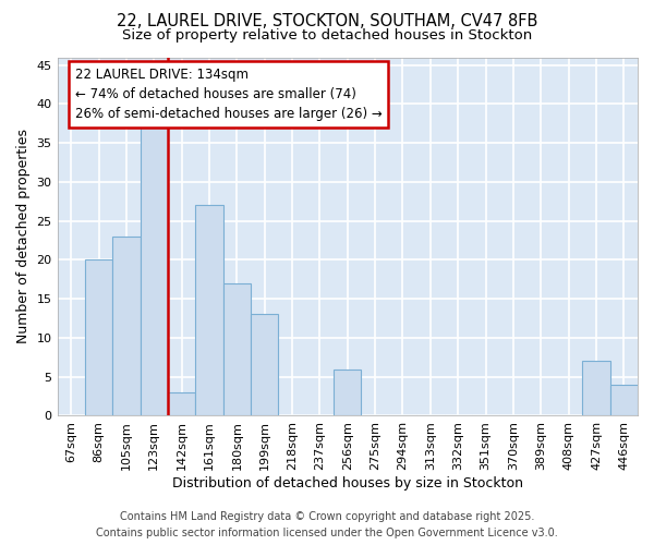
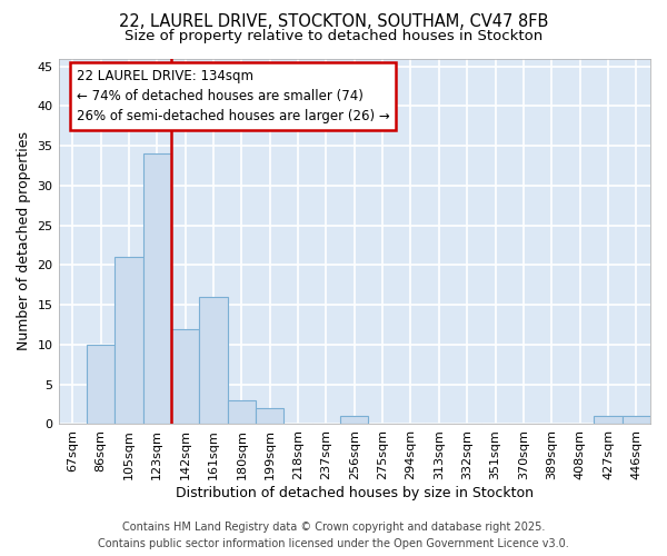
86sqm: 20 -> 10
105sqm: 23 -> 21
123sqm: 37 -> 34
142sqm: 3 -> 12
161sqm: 27 -> 16
180sqm: 17 -> 3
199sqm: 13 -> 2
256sqm: 6 -> 1
427sqm: 7 -> 1
446sqm: 4 -> 1
